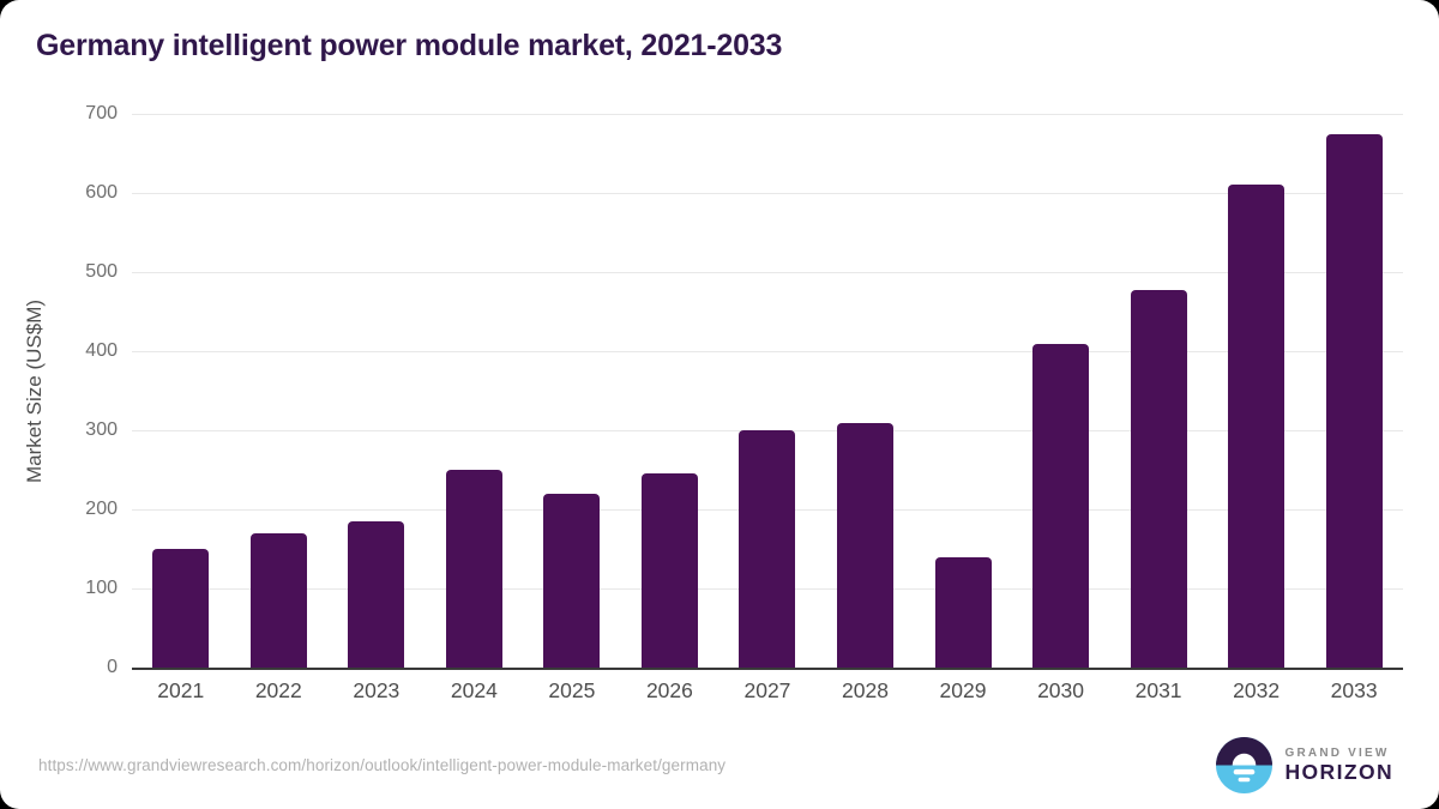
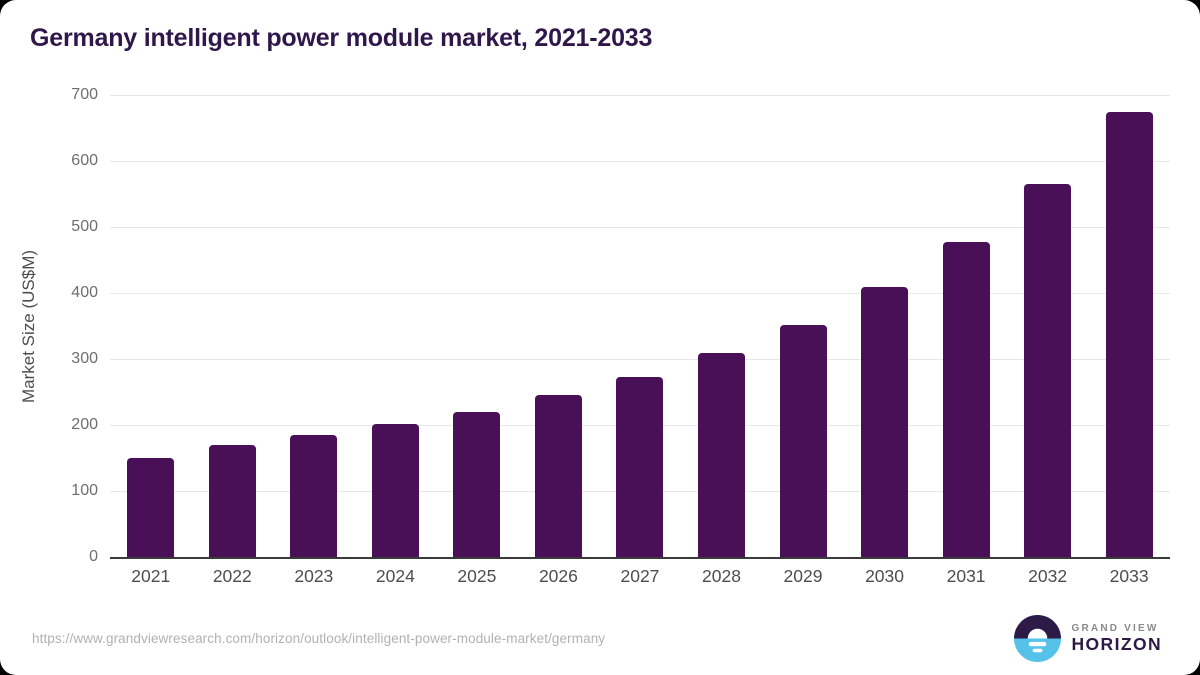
2024: 250 -> 200
2027: 300 -> 270
2029: 140 -> 350
2032: 610 -> 560
